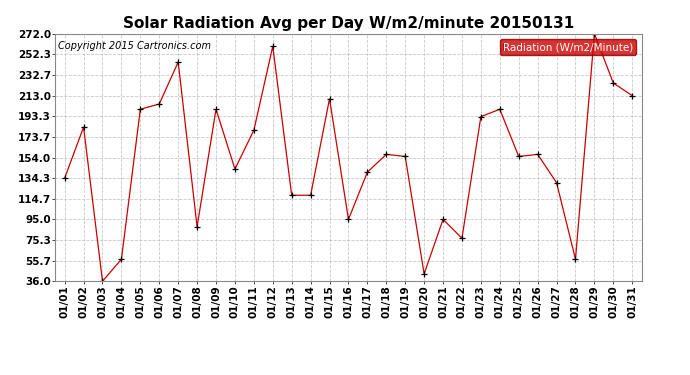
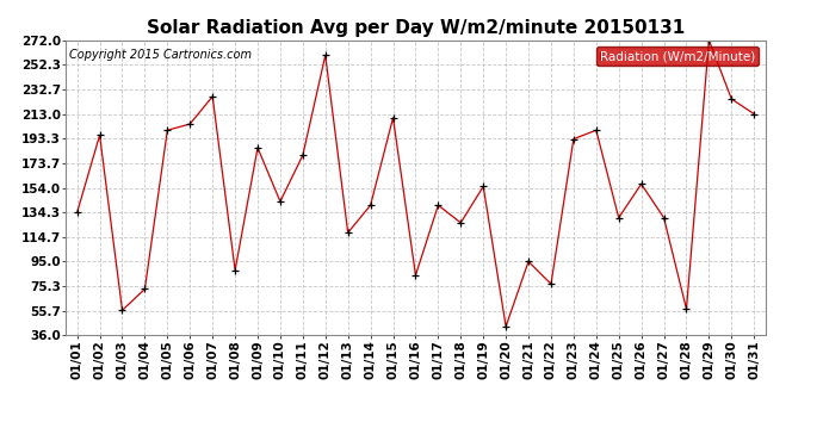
01/02: 183 -> 196
01/03: 36 -> 56
01/04: 57 -> 73
01/07: 245 -> 227
01/09: 200 -> 186
01/14: 118 -> 140
01/16: 95 -> 84
01/18: 157 -> 126
01/25: 155 -> 130
